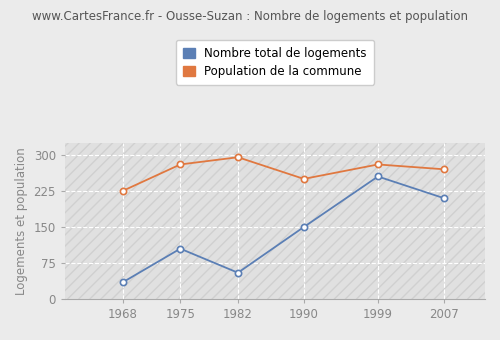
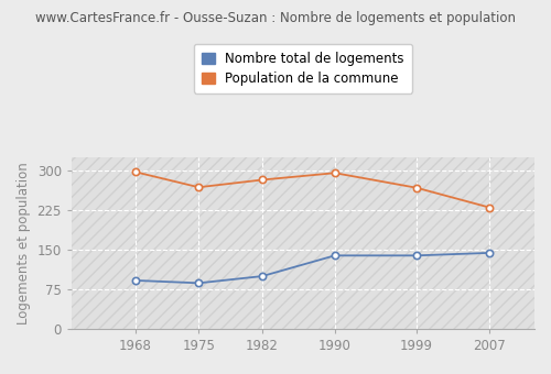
Nombre total de logements/1968: 35 -> 92
Population de la commune/1968: 225 -> 297
Nombre total de logements/1975: 105 -> 87
Population de la commune/1975: 280 -> 268
Nombre total de logements/1982: 55 -> 100
Population de la commune/1982: 295 -> 282
Nombre total de logements/1990: 150 -> 139
Population de la commune/1990: 250 -> 295
Nombre total de logements/1999: 255 -> 139
Population de la commune/1999: 280 -> 267
Nombre total de logements/2007: 210 -> 144
Population de la commune/2007: 270 -> 230
